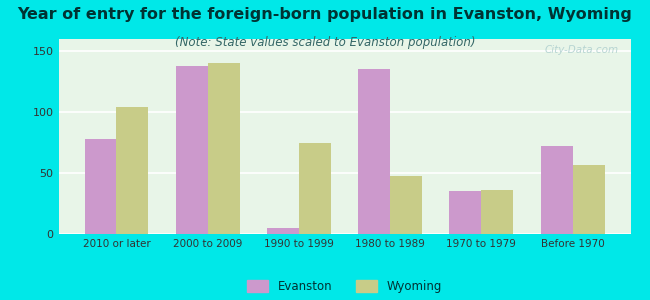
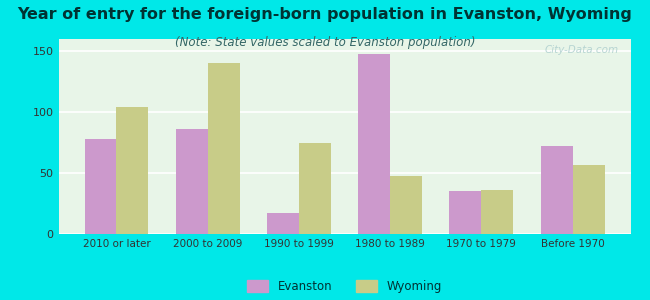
Evanston/2000 to 2009: 138 -> 86
Evanston/1990 to 1999: 5 -> 17
Evanston/1980 to 1989: 135 -> 148
